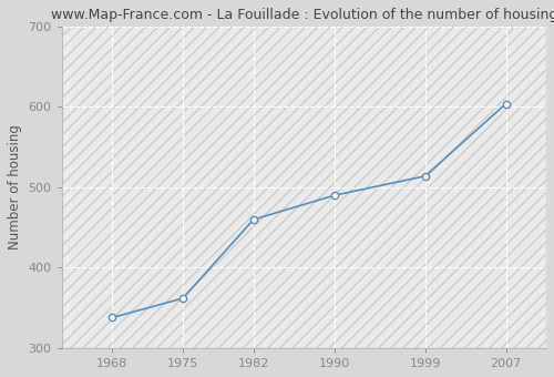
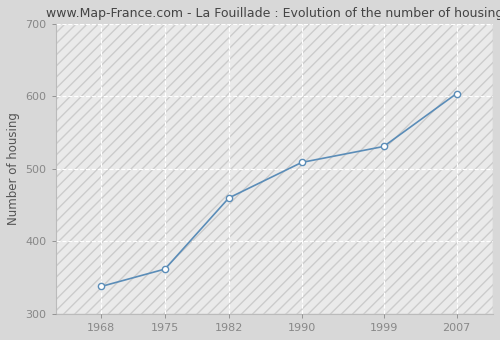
1990: 490 -> 509
1999: 514 -> 531
